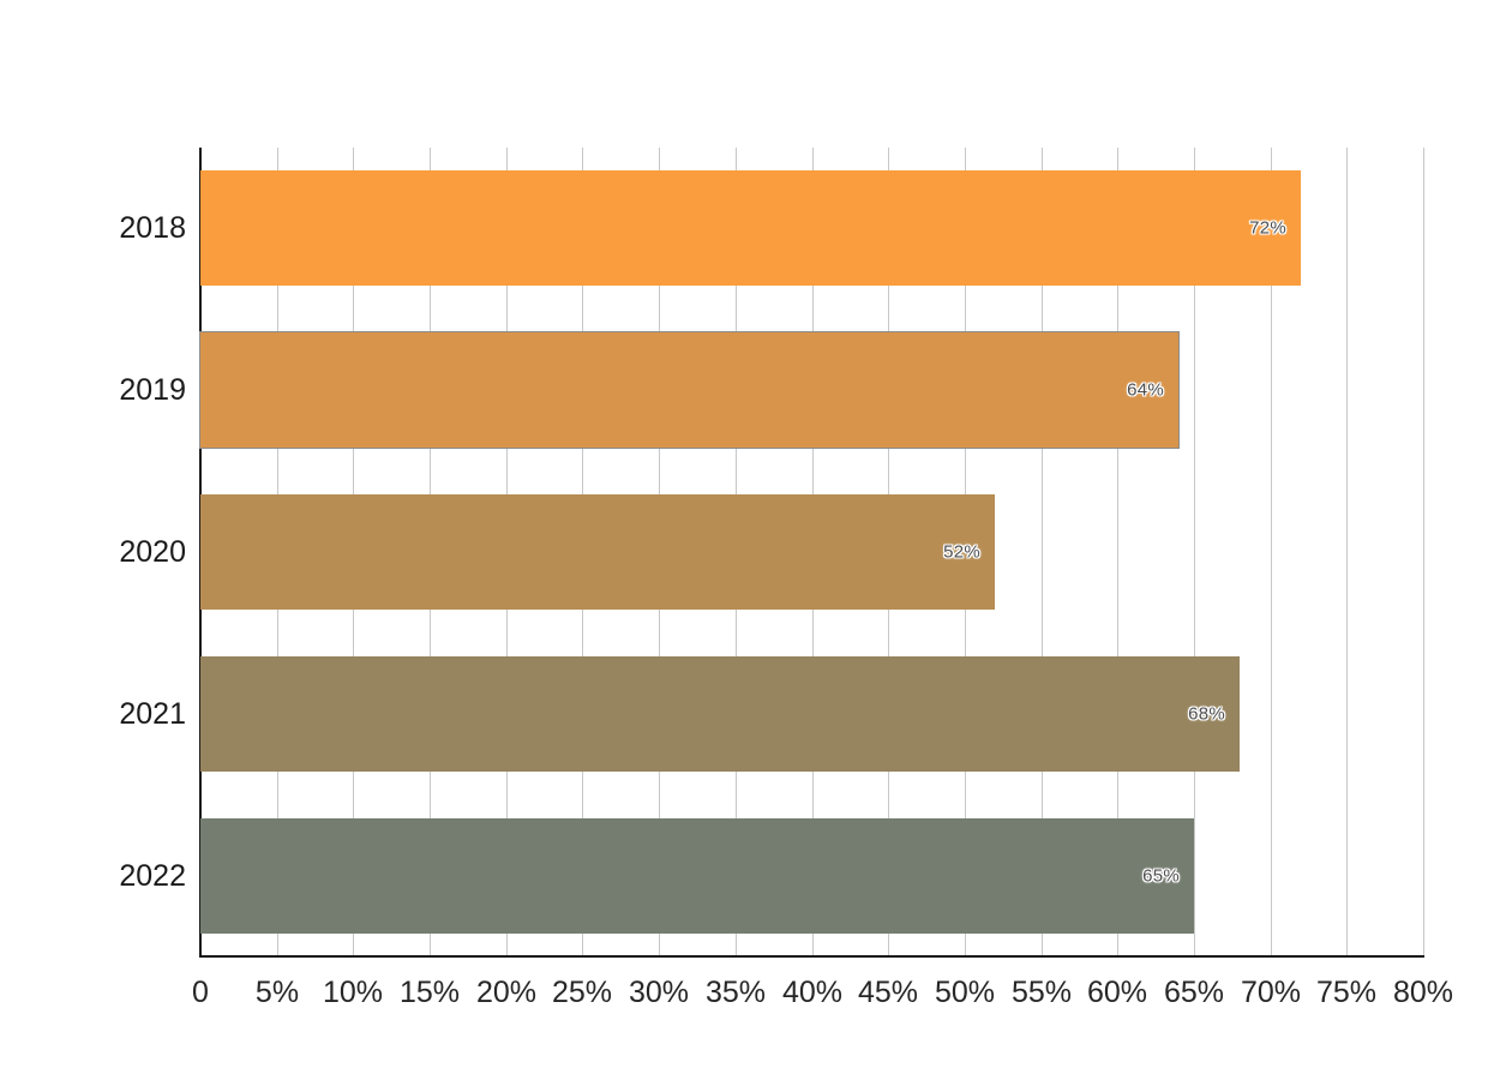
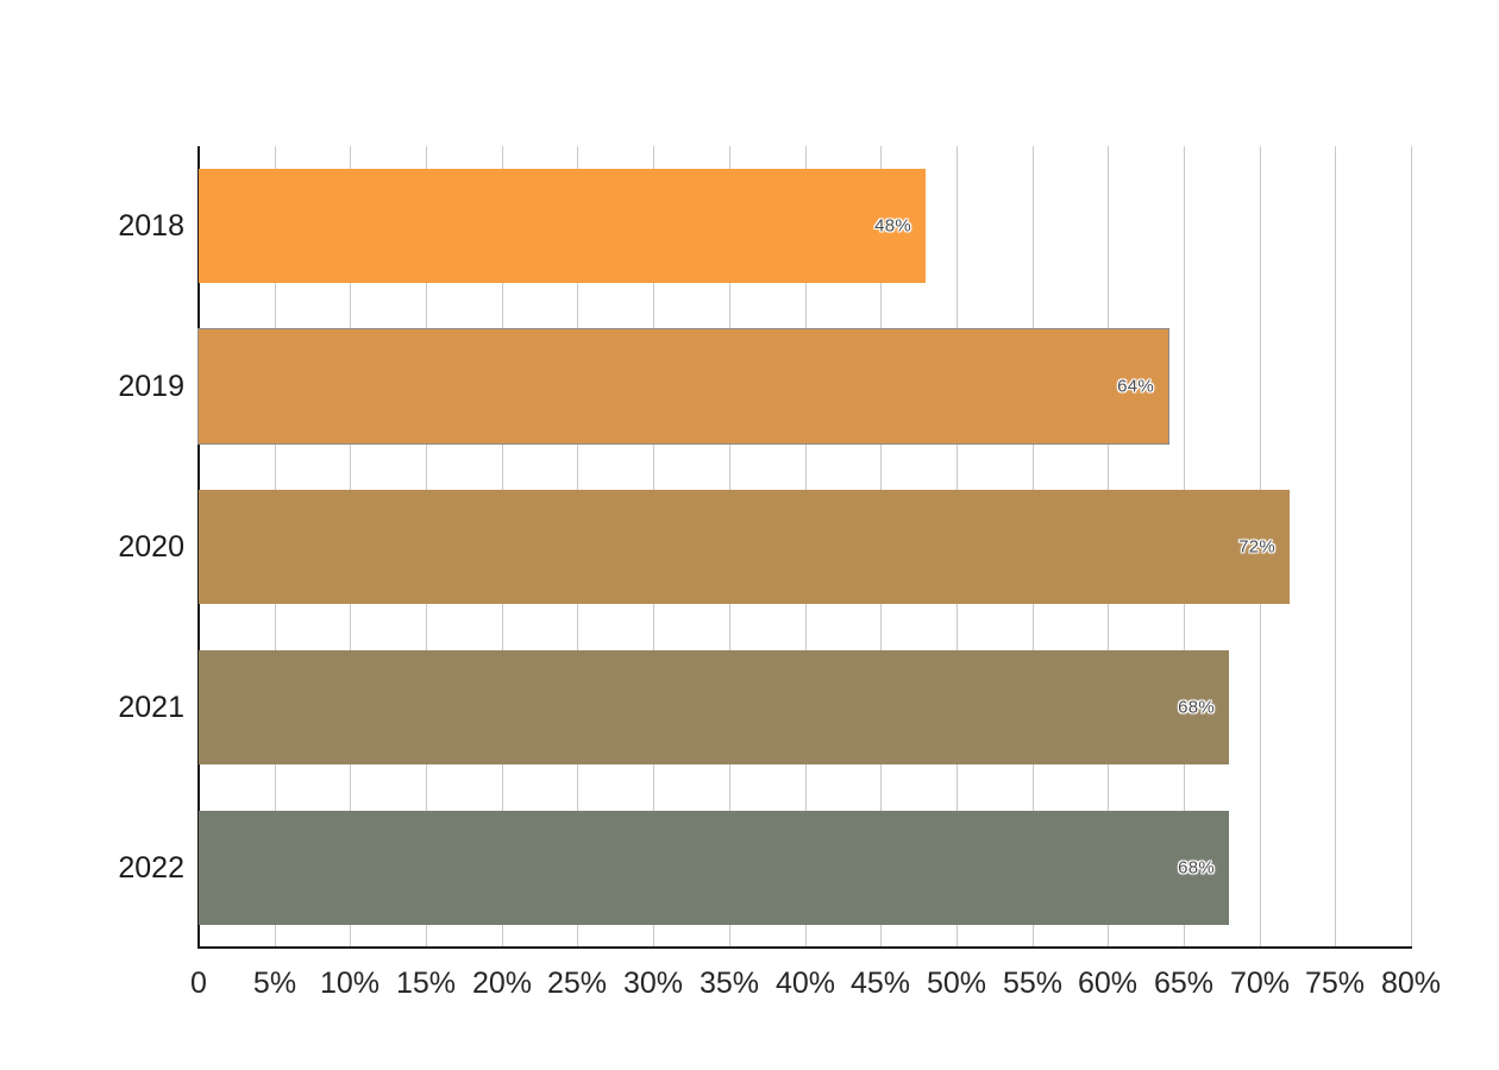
2018: 72% -> 48%
2020: 52% -> 72%
2022: 65% -> 68%
